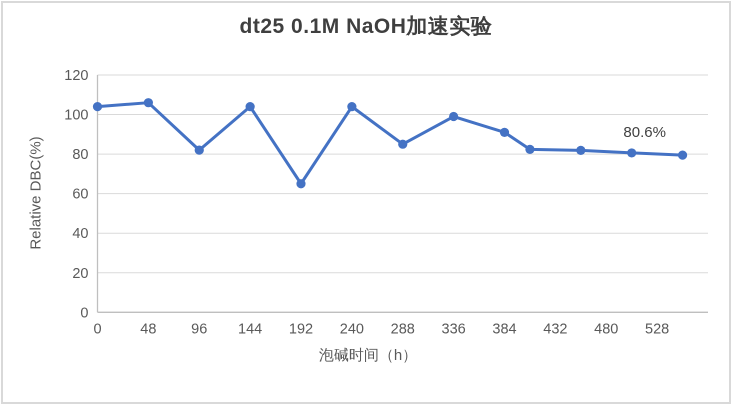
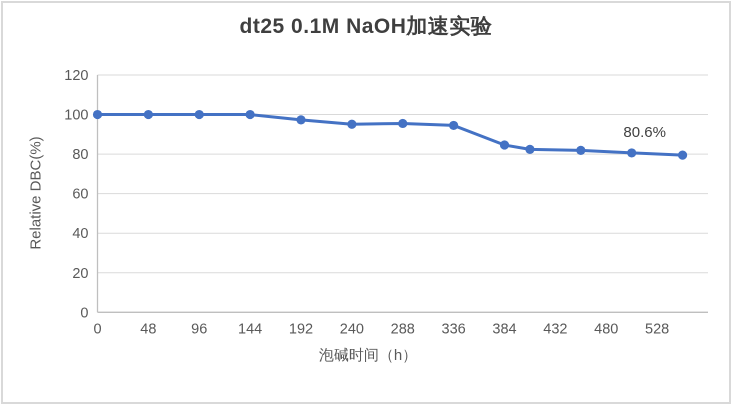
0: 104 -> 100
48: 106 -> 100
96: 82 -> 100
144: 104 -> 100
192: 65 -> 97
240: 104 -> 95
288: 85 -> 96
336: 99 -> 94
384: 91 -> 85
